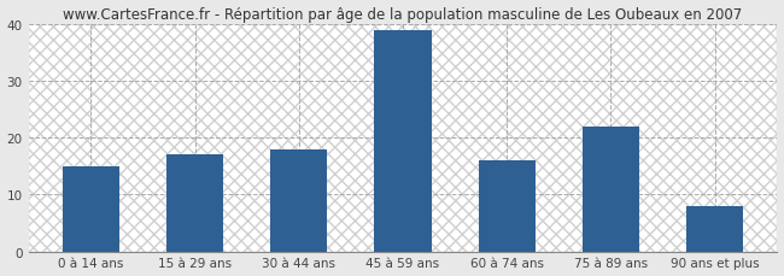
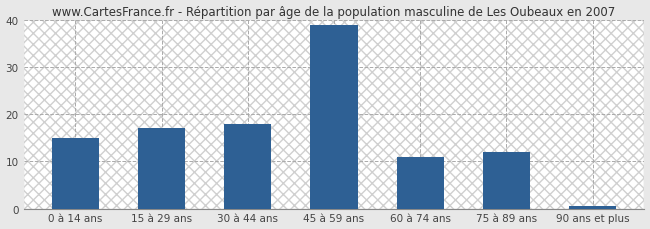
60 à 74 ans: 16.0 -> 11.0
75 à 89 ans: 22.0 -> 12.0
90 ans et plus: 8.0 -> 0.5
